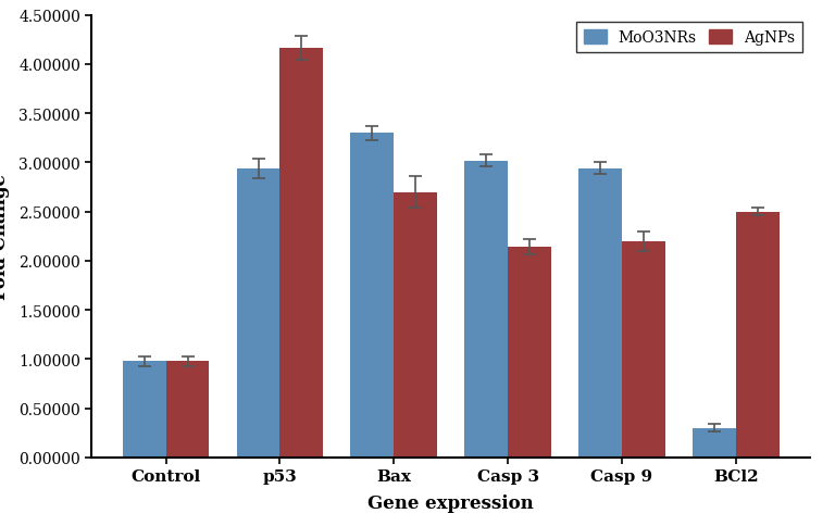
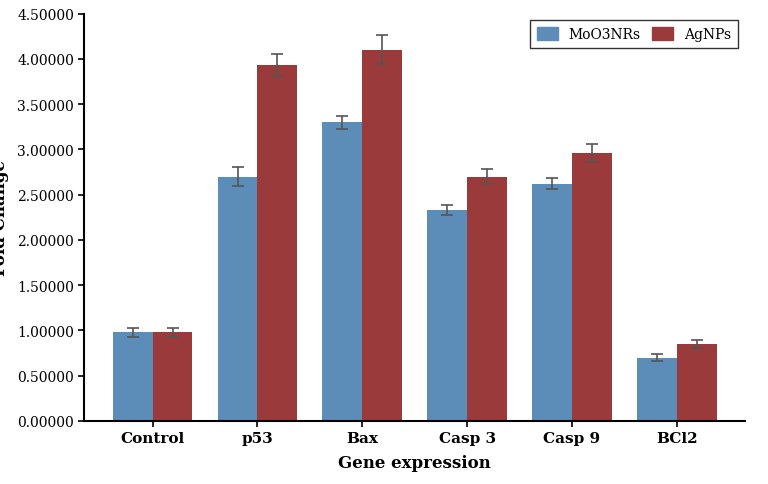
MoO3NRs/p53: 2.94 -> 2.70
AgNPs/p53: 4.16 -> 3.93
AgNPs/Bax: 2.70 -> 4.10
MoO3NRs/Casp 3: 3.02 -> 2.33
AgNPs/Casp 3: 2.14 -> 2.70
MoO3NRs/Casp 9: 2.94 -> 2.62
AgNPs/Casp 9: 2.20 -> 2.96
MoO3NRs/BCl2: 0.30 -> 0.70
AgNPs/BCl2: 2.50 -> 0.85
